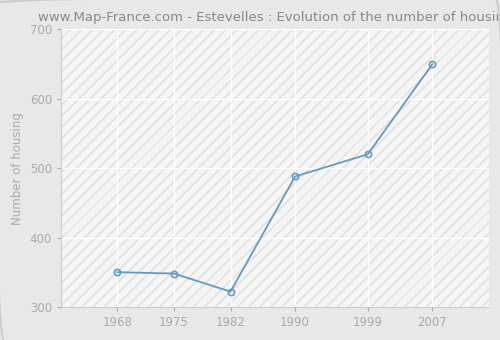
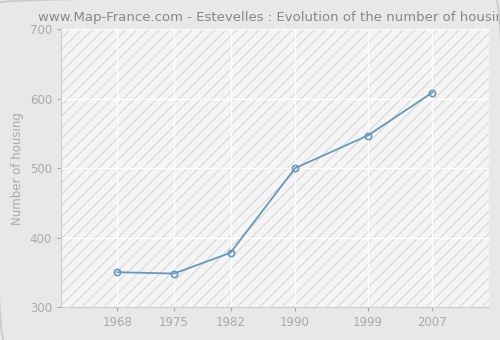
1982: 322 -> 378
1990: 488 -> 500
1999: 520 -> 547
2007: 650 -> 609
